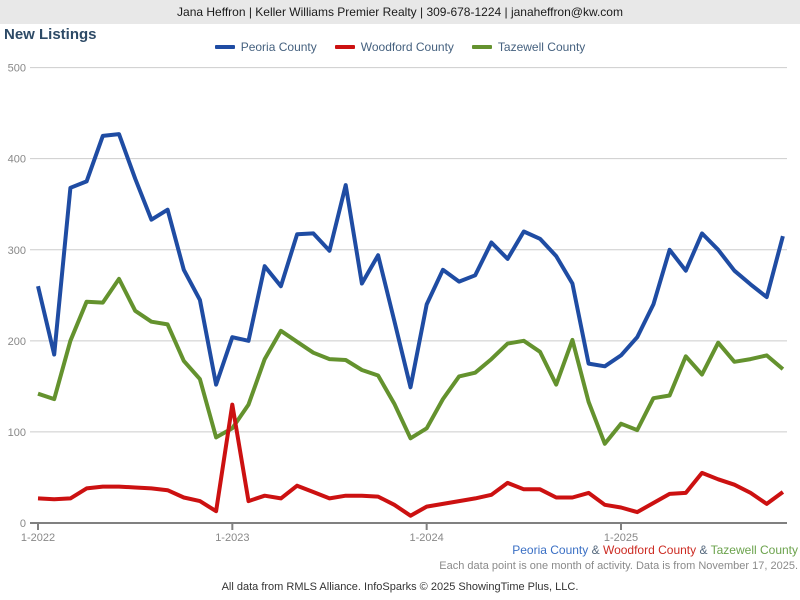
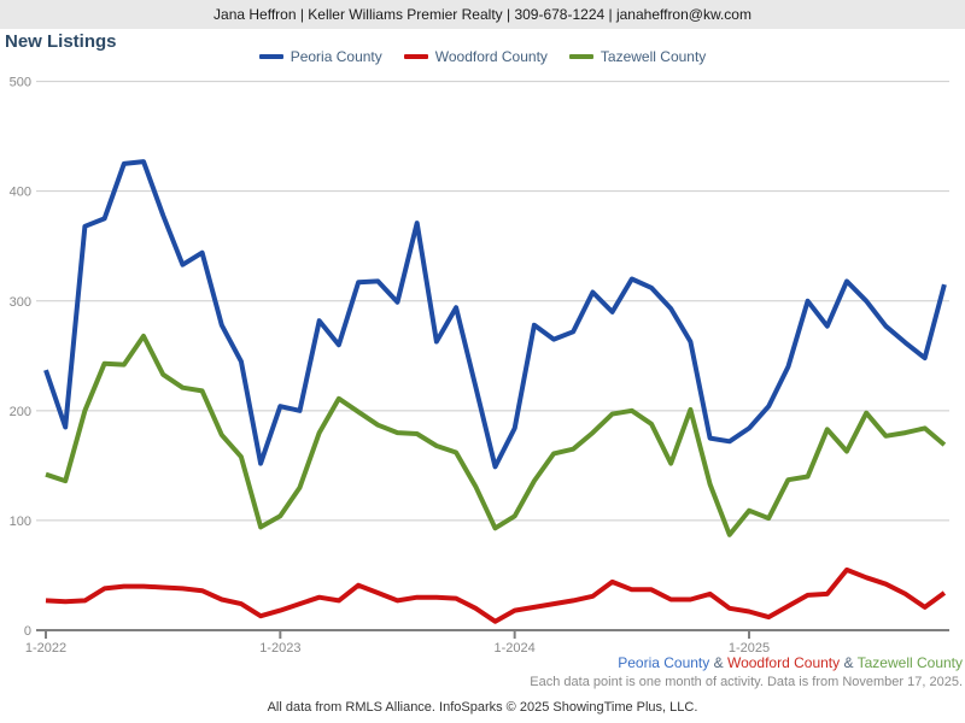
Peoria County/1-2022: 260 -> 240
Woodford County/1-2023: 130 -> 20
Peoria County/1-2024: 240 -> 180
